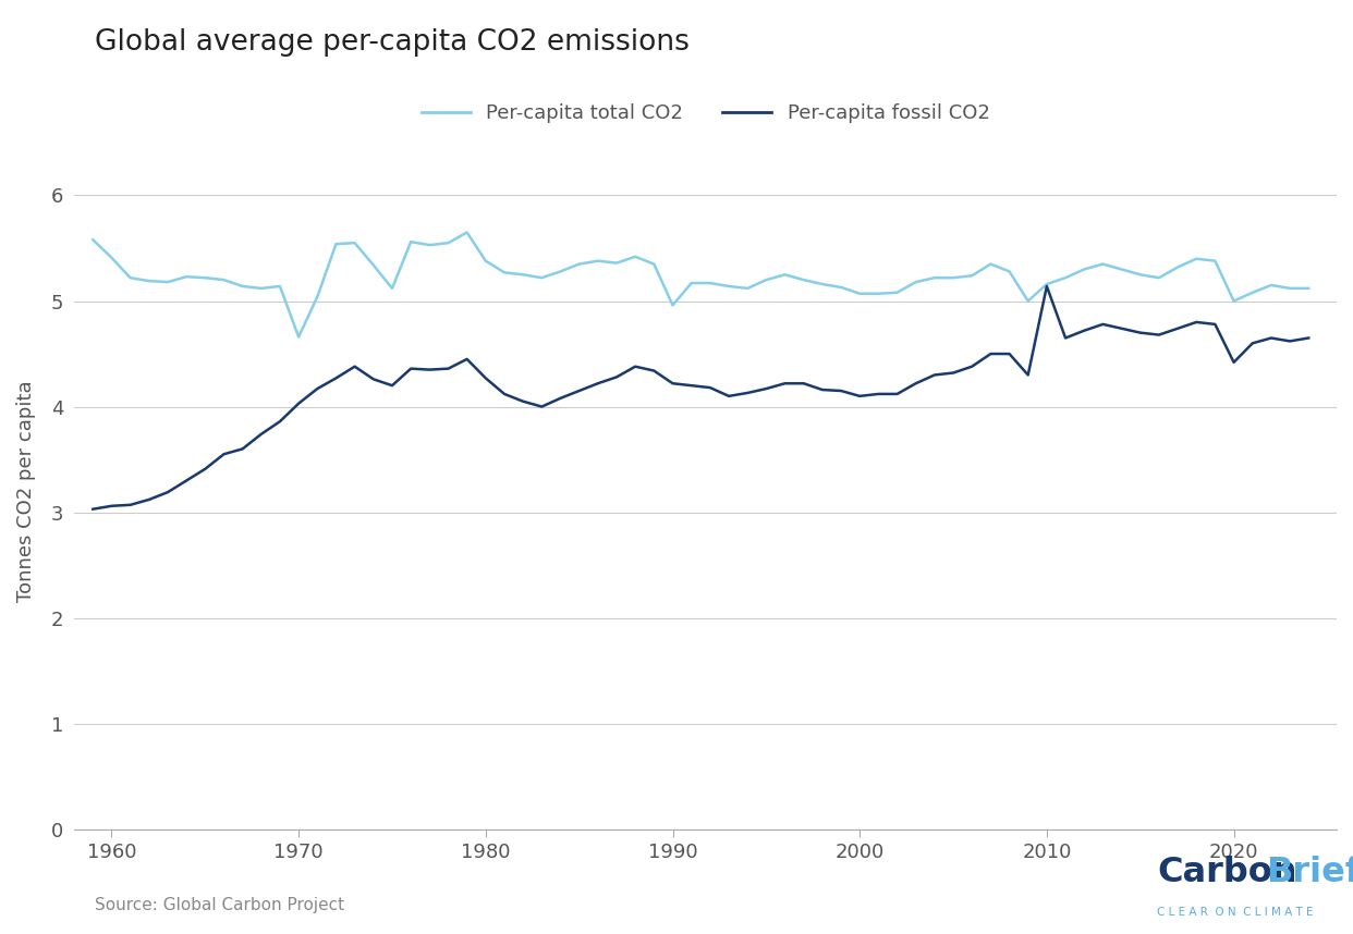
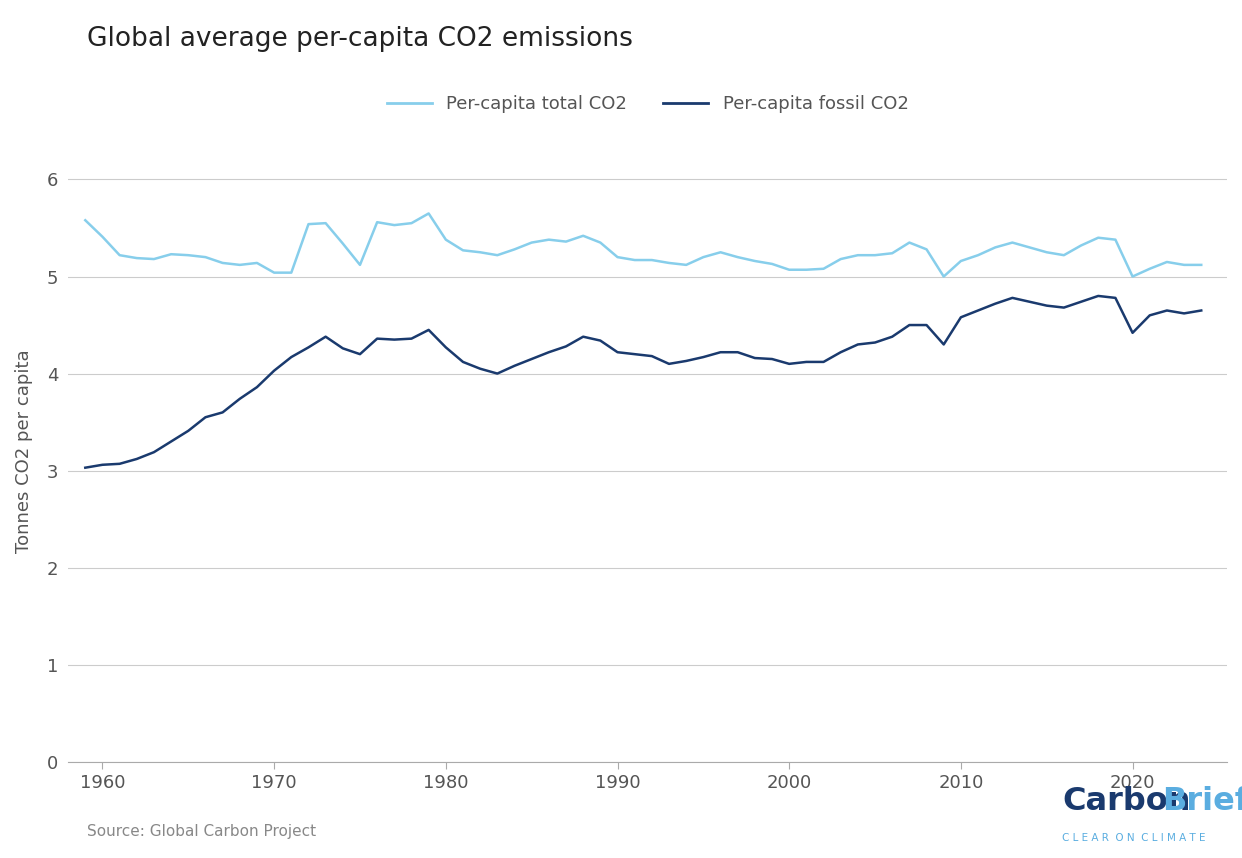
Per-capita total CO2/1970: 4.66 -> 5.04
Per-capita total CO2/1990: 4.96 -> 5.20
Per-capita fossil CO2/2010: 5.14 -> 4.58
